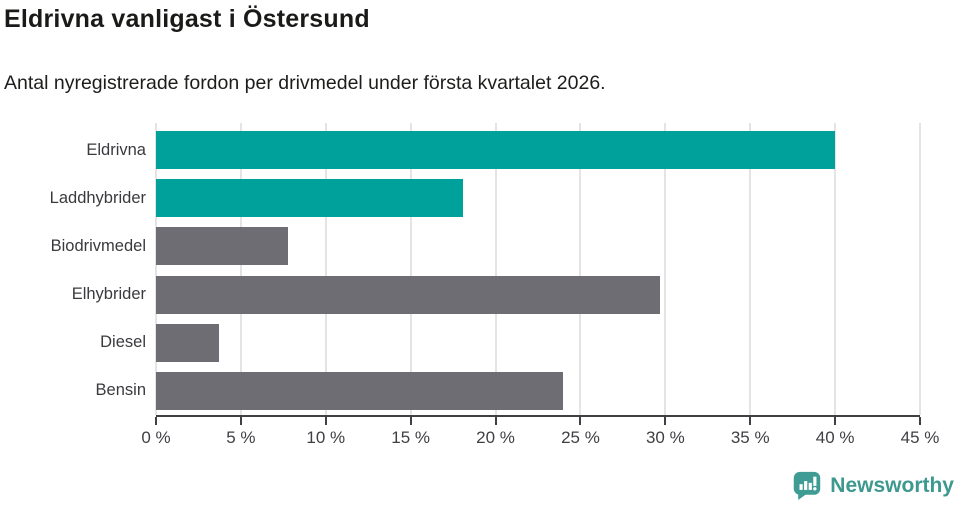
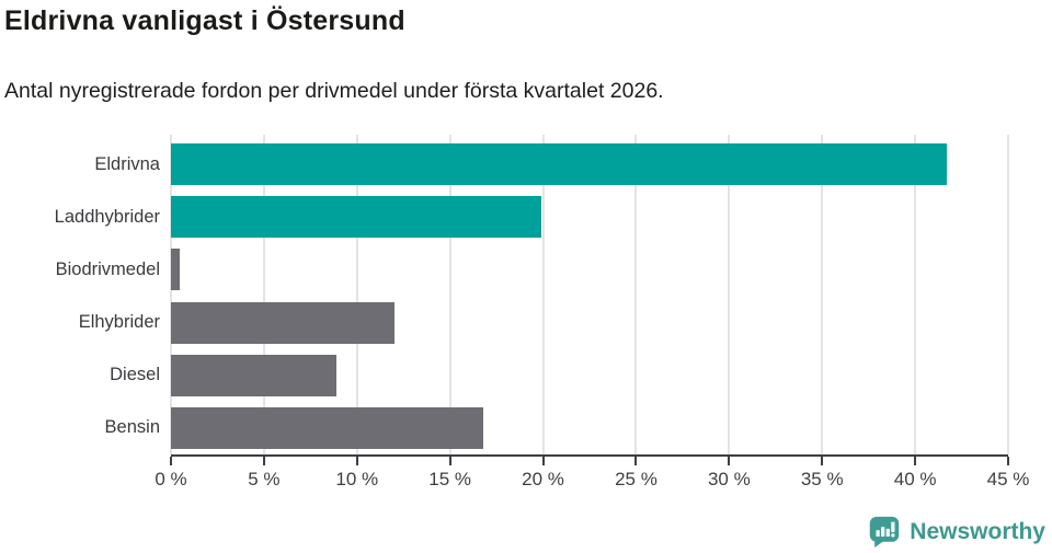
Eldrivna: 40.0% -> 41.7%
Laddhybrider: 18.1% -> 19.9%
Biodrivmedel: 7.8% -> 0.5%
Elhybrider: 29.7% -> 12.0%
Diesel: 3.7% -> 8.9%
Bensin: 24.0% -> 16.8%
